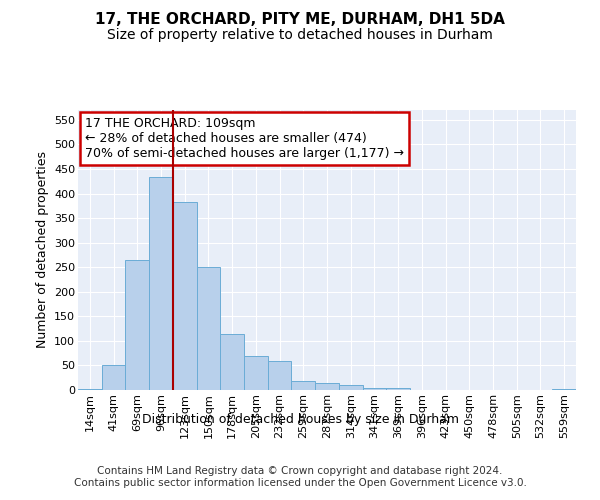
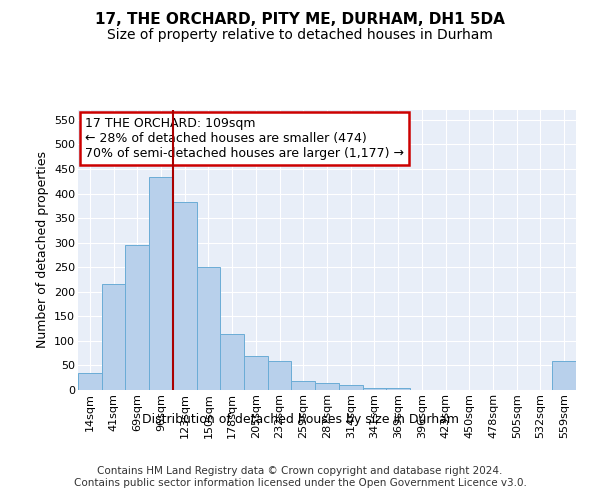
14sqm: 2 -> 35
41sqm: 50 -> 215
69sqm: 265 -> 295
559sqm: 2 -> 60
